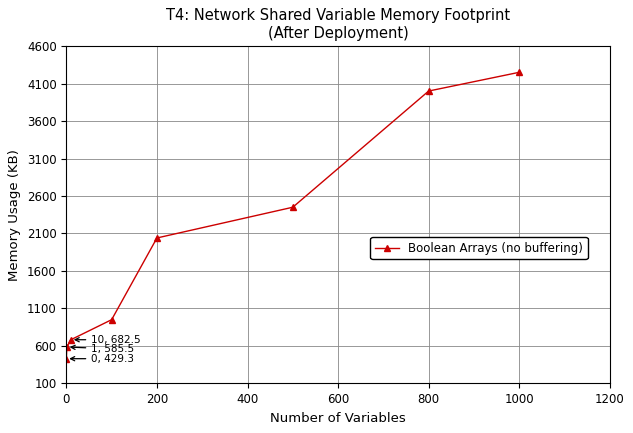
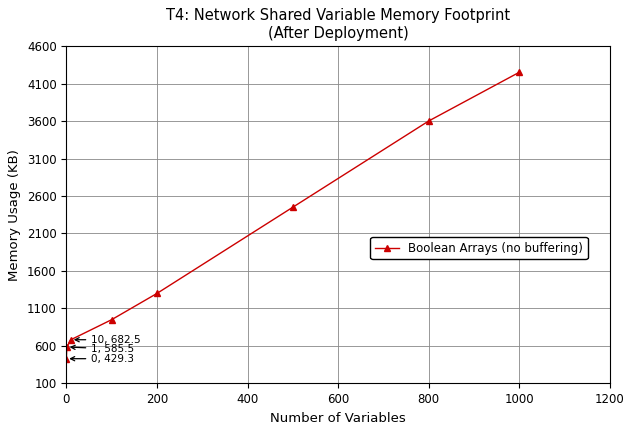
200: 2040 -> 1300
800: 4000 -> 3600
